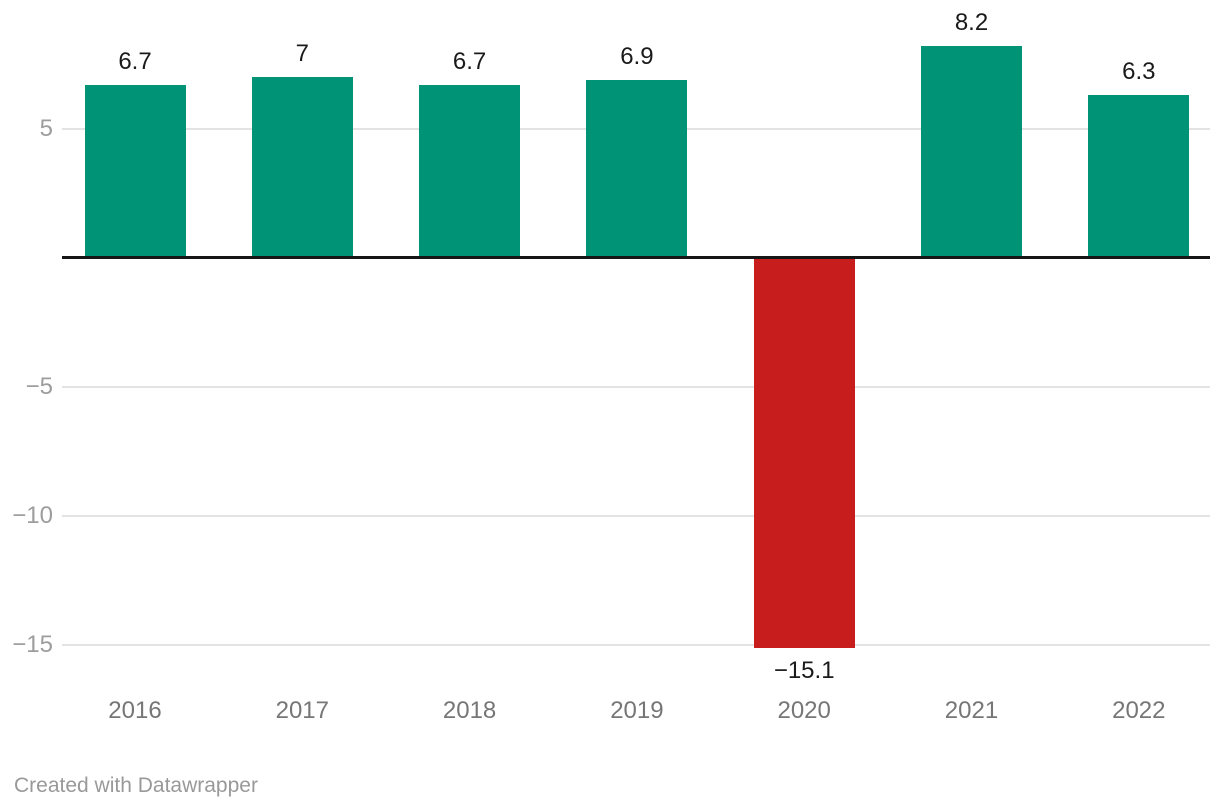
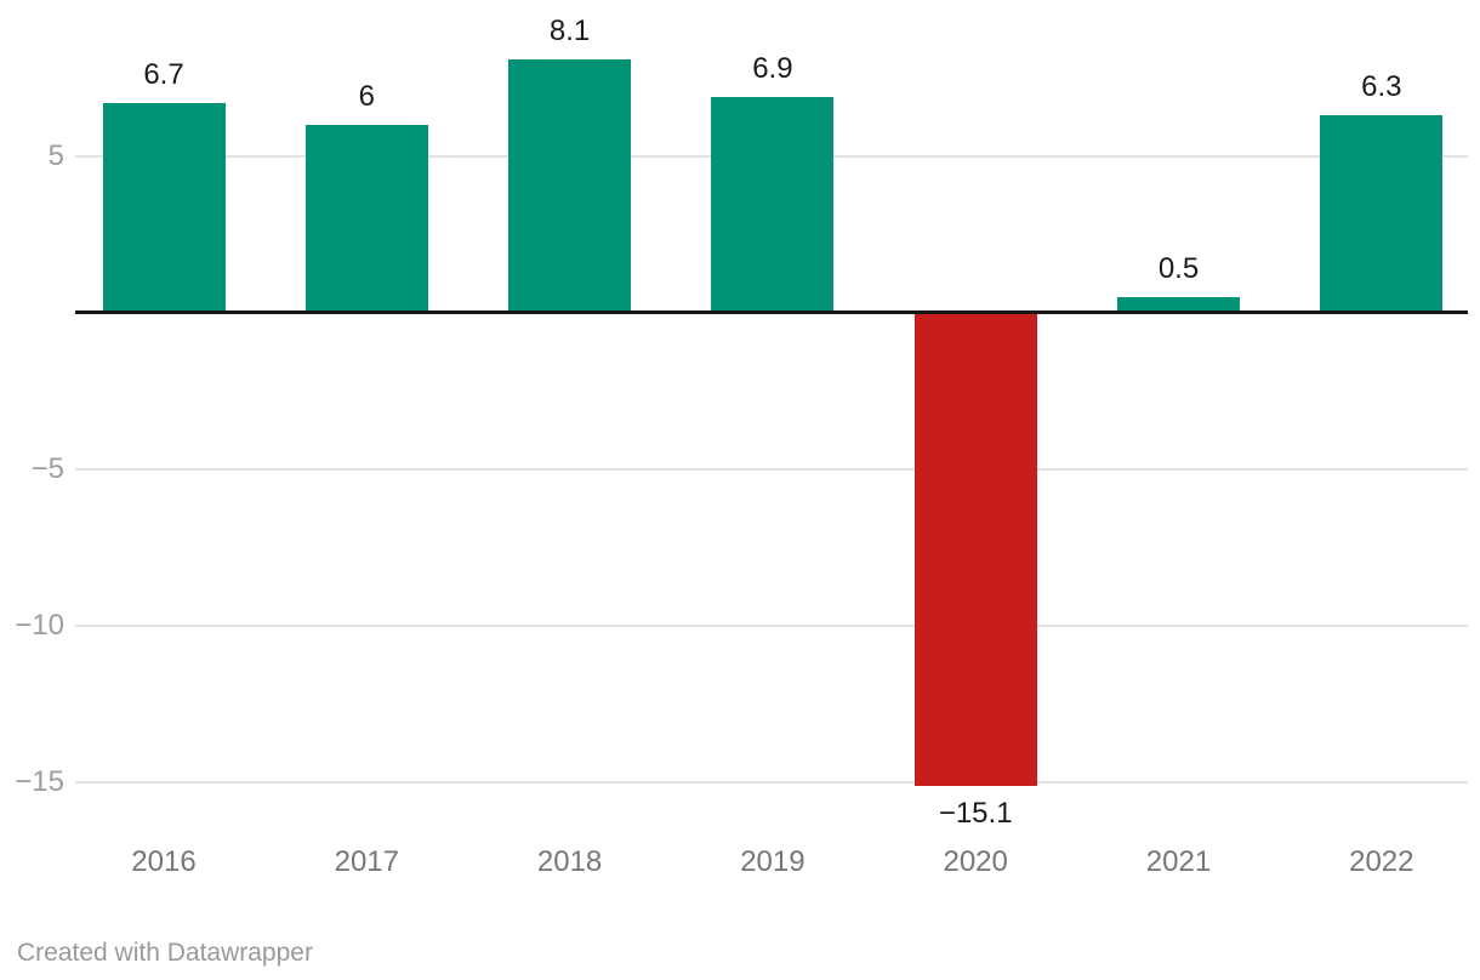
2017: 7 -> 6
2018: 6.7 -> 8.1
2021: 8.2 -> 0.5
